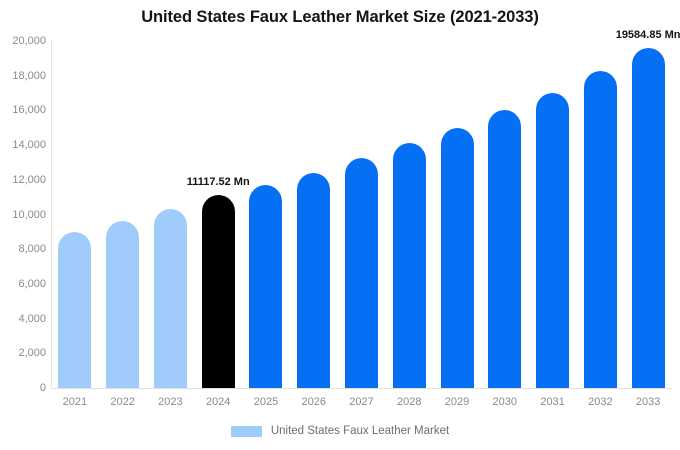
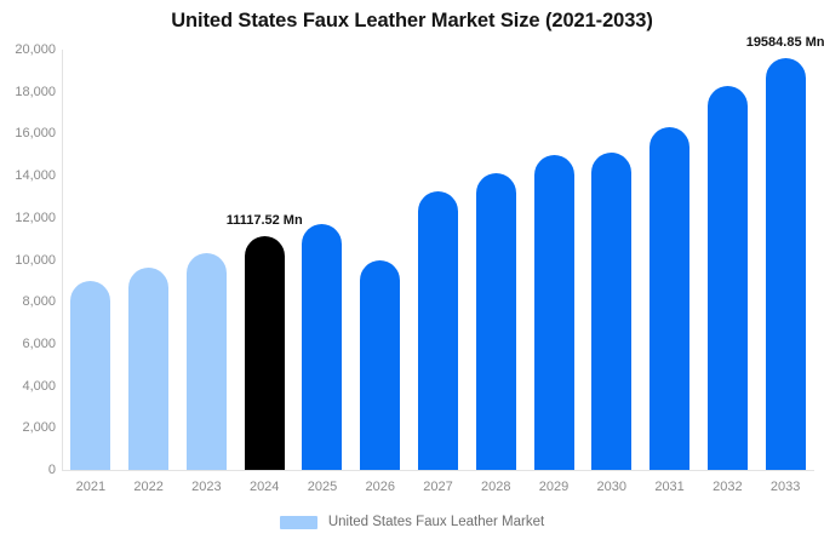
2026: 12400 -> 10000
2030: 16000 -> 15100
2031: 17000 -> 16300
